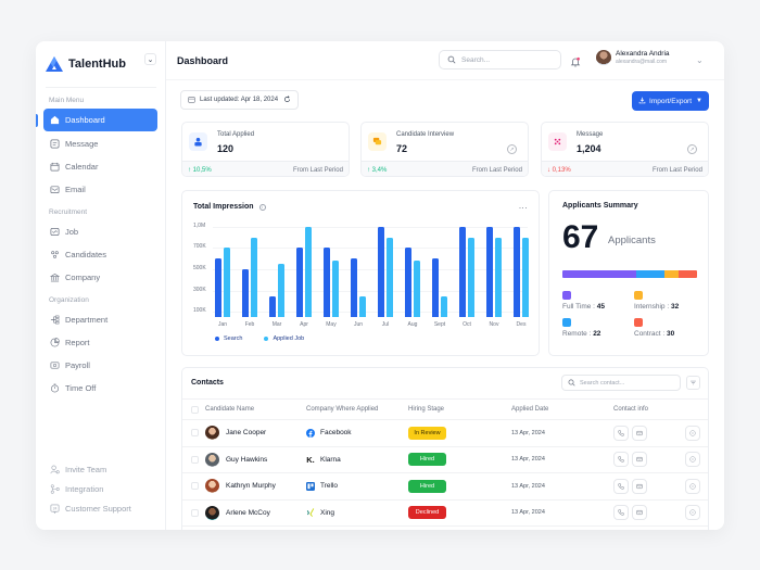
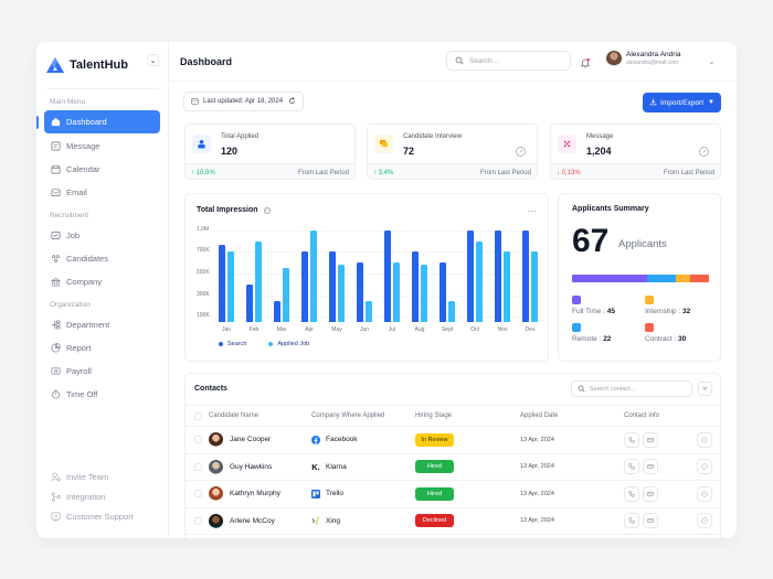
Search/Jan: 600K -> 800K
Search/Feb: 500K -> 400K
Applied Job/Jul: 800K -> 600K
Applied Job/Nov: 800K -> 700K
Applied Job/Des: 800K -> 700K
